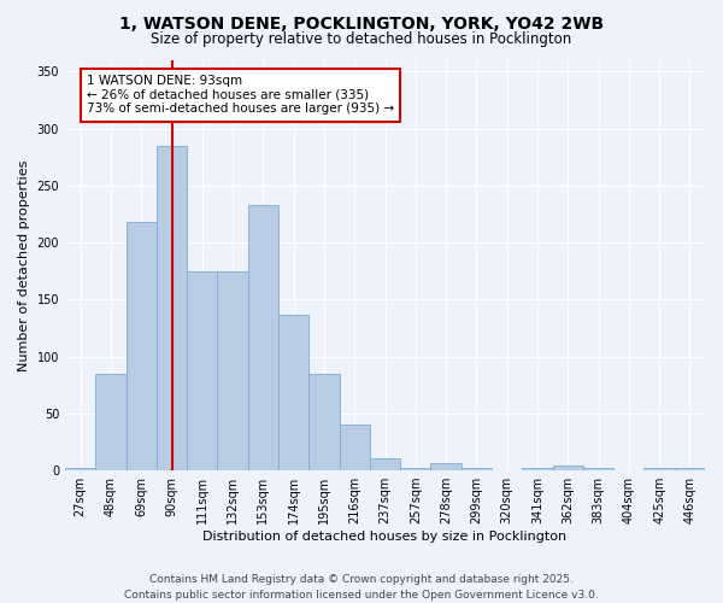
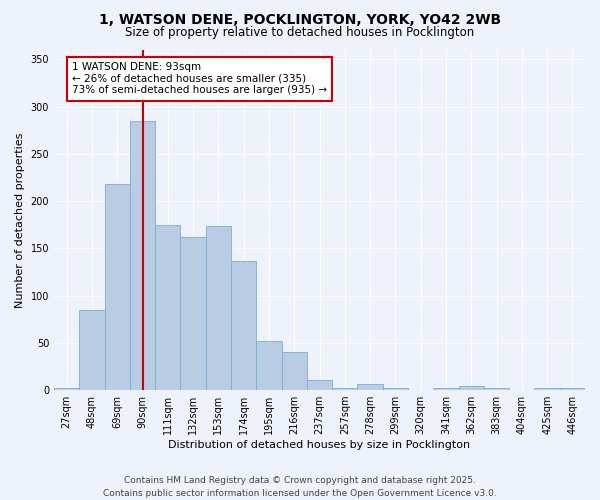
132sqm: 175 -> 162
153sqm: 233 -> 174
195sqm: 85 -> 52
